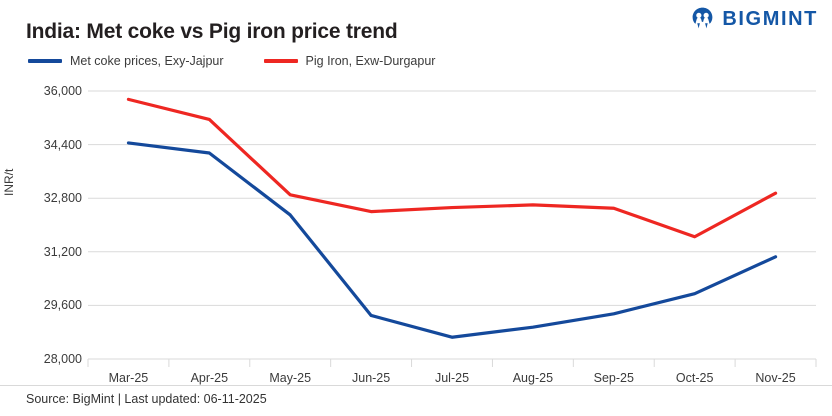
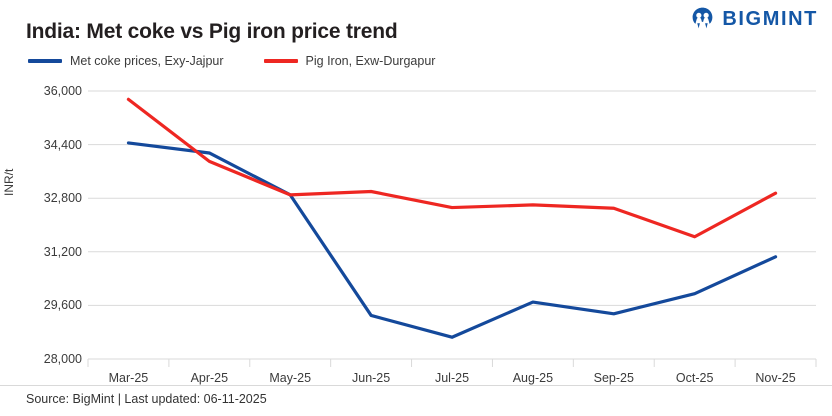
Pig Iron, Exw-Durgapur/Apr-25: 35200 -> 33900
Met coke prices, Exy-Jajpur/May-25: 32300 -> 32900
Pig Iron, Exw-Durgapur/Jun-25: 32400 -> 33000
Met coke prices, Exy-Jajpur/Aug-25: 29000 -> 29700
